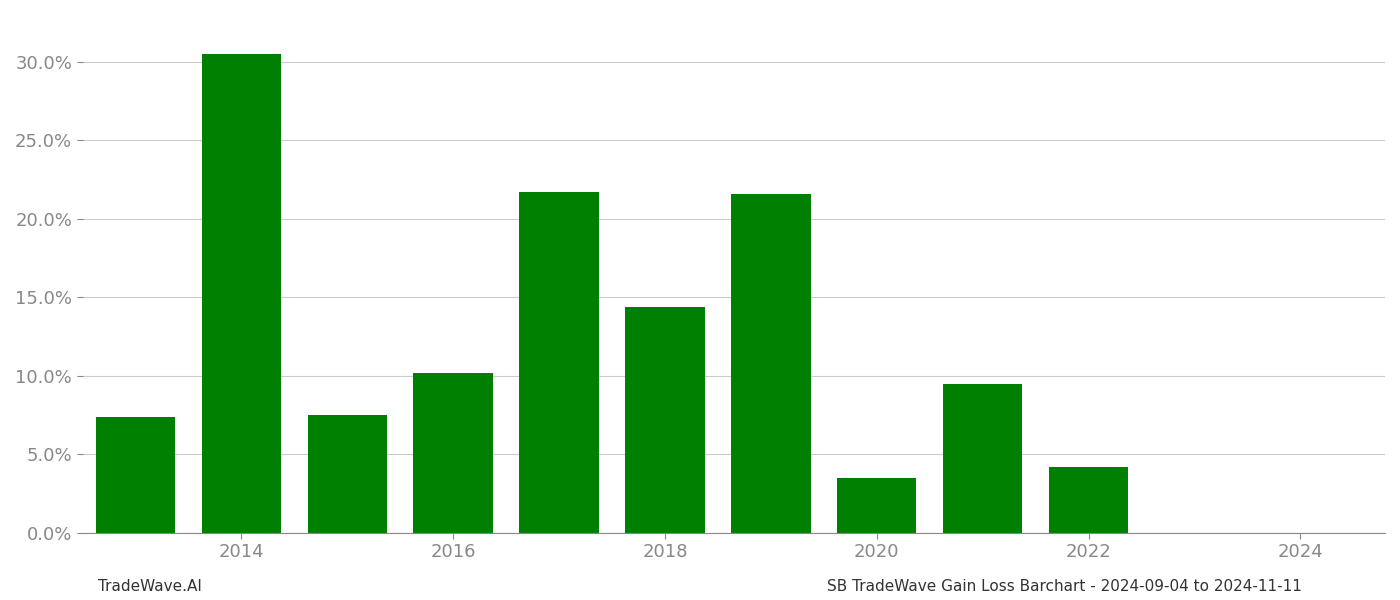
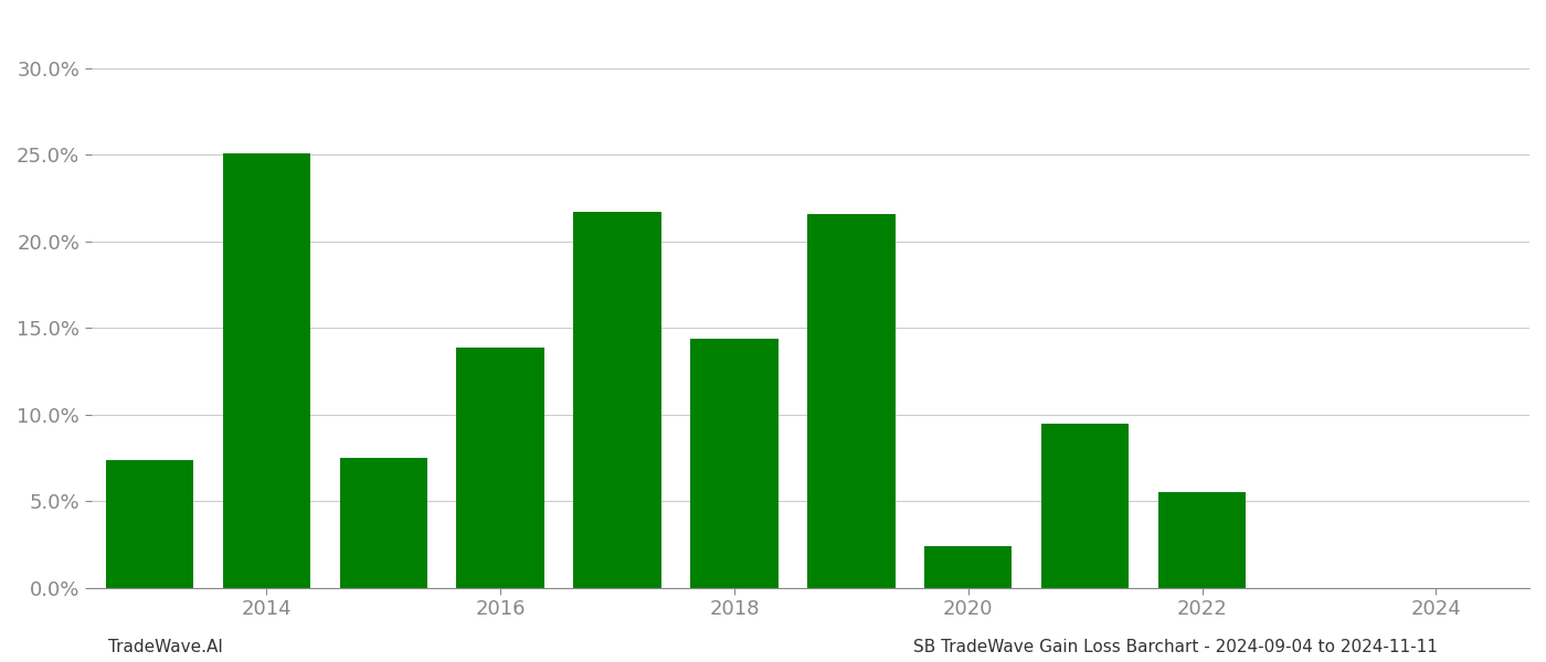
2014: 30.5% -> 25.1%
2016: 10.2% -> 13.9%
2020: 3.5% -> 2.4%
2022: 4.2% -> 5.5%
